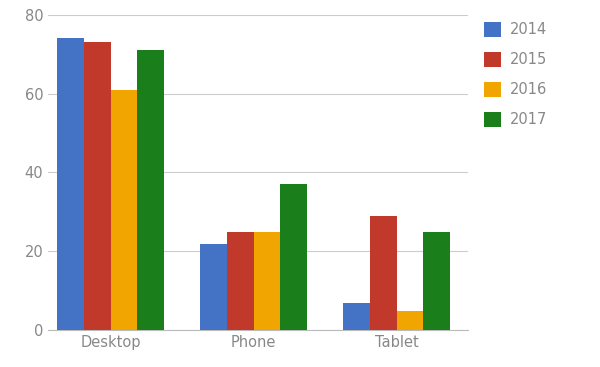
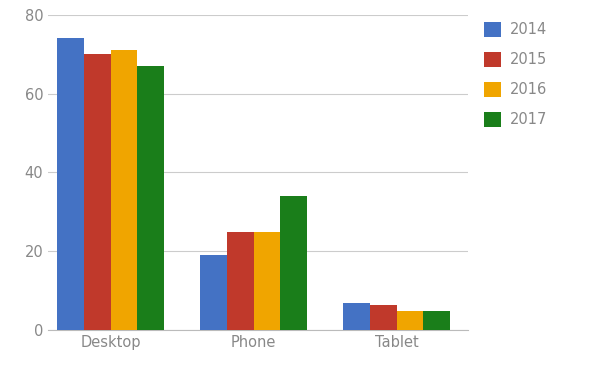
2015/Desktop: 73.0 -> 70.0
2016/Desktop: 61 -> 71
2017/Desktop: 71 -> 67
2014/Phone: 22 -> 19
2017/Phone: 37 -> 34
2015/Tablet: 29.0 -> 6.5
2017/Tablet: 25 -> 5
